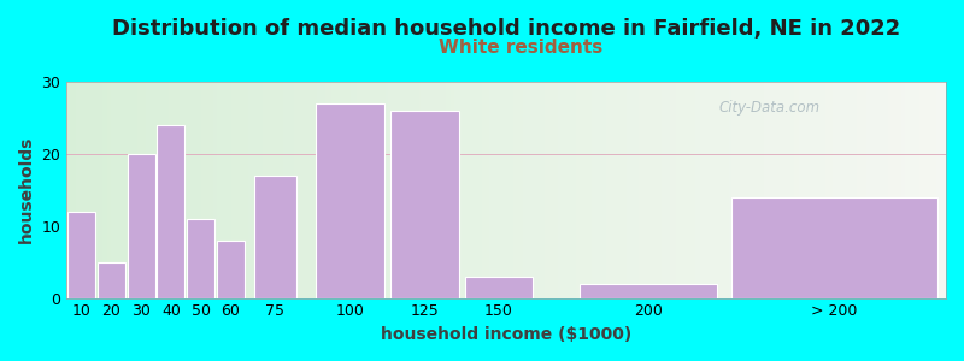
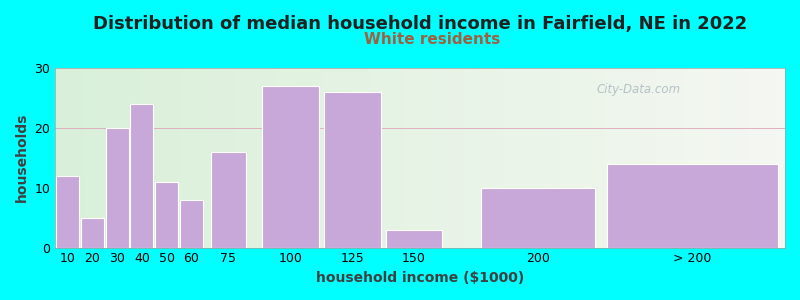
75: 17 -> 16
200: 2 -> 10
